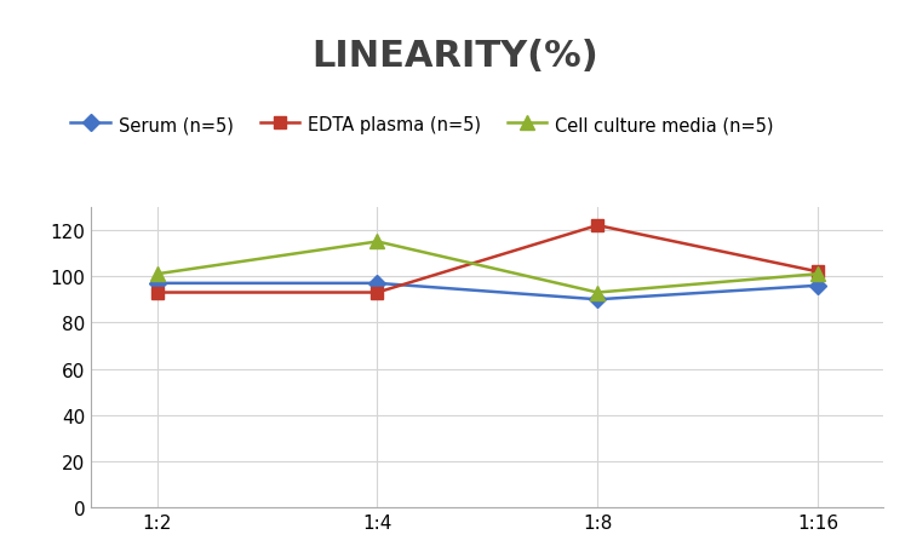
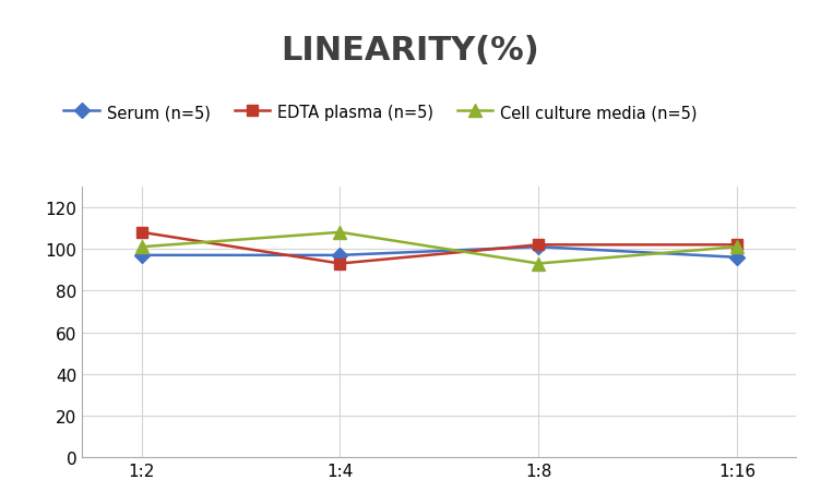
EDTA plasma (n=5)/1:2: 93 -> 108
Cell culture media (n=5)/1:4: 115 -> 108
Serum (n=5)/1:8: 90 -> 101
EDTA plasma (n=5)/1:8: 122 -> 102
